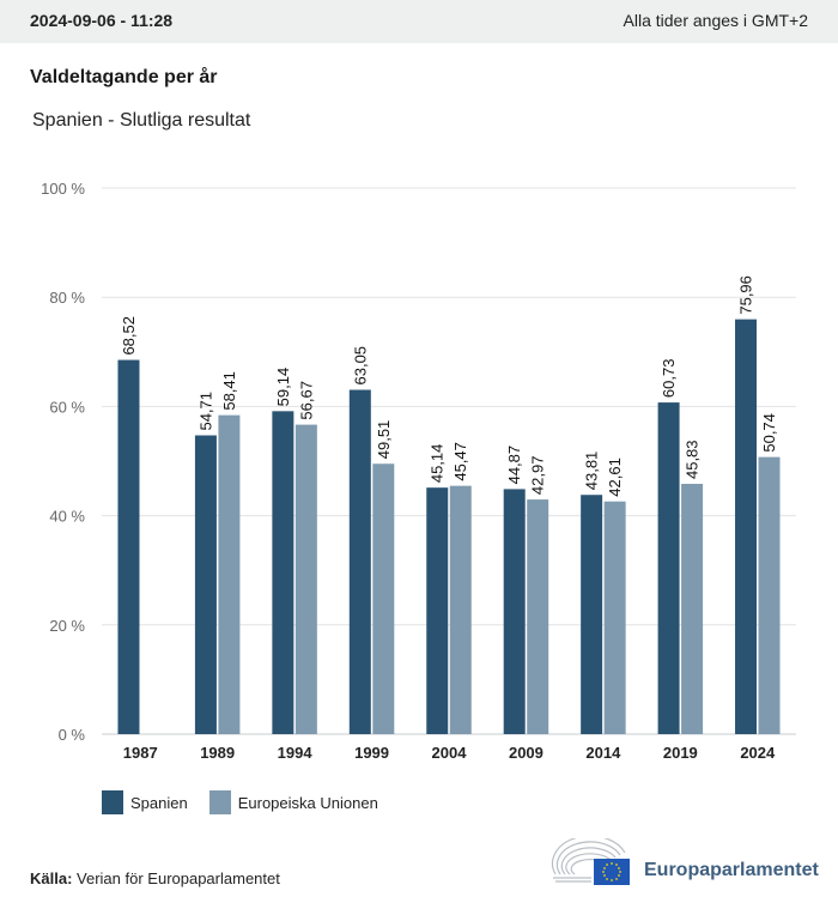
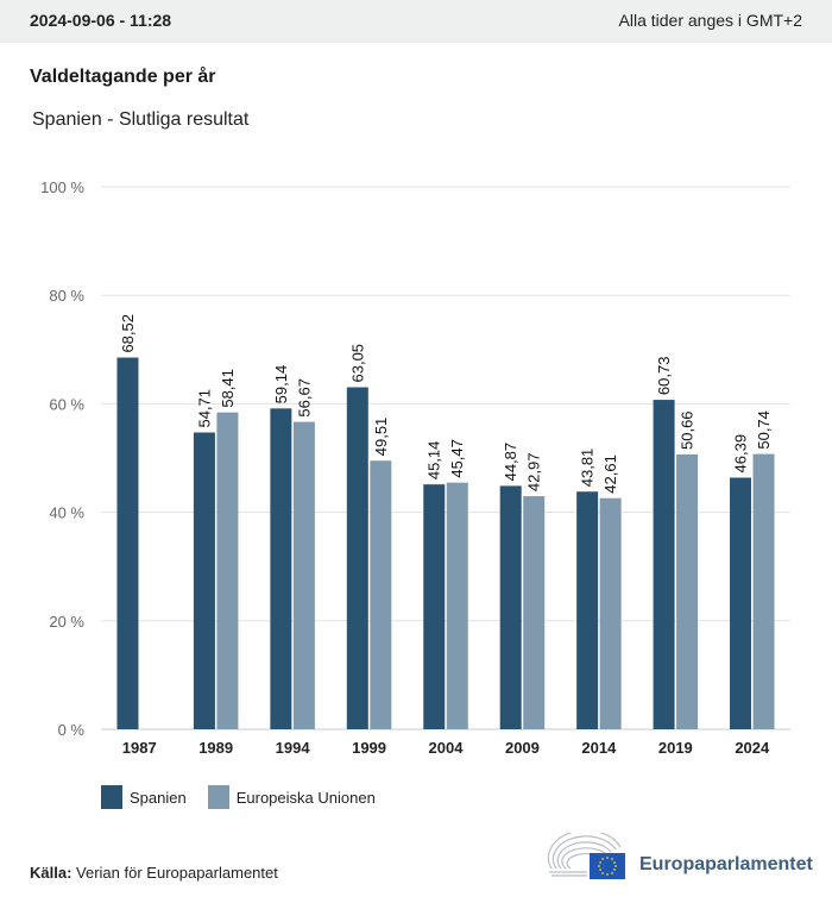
Europeiska Unionen/2019: 45,83 -> 50,66
Spanien/2024: 75,96 -> 46,39
